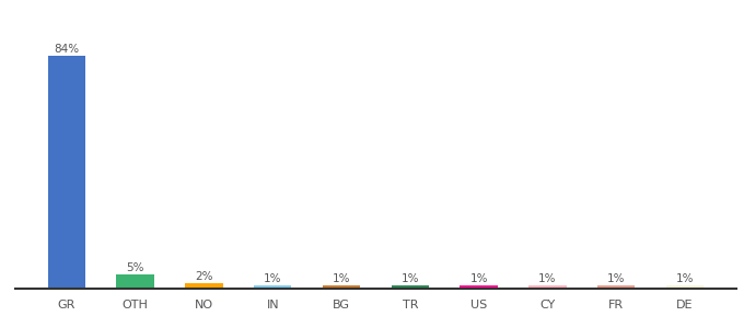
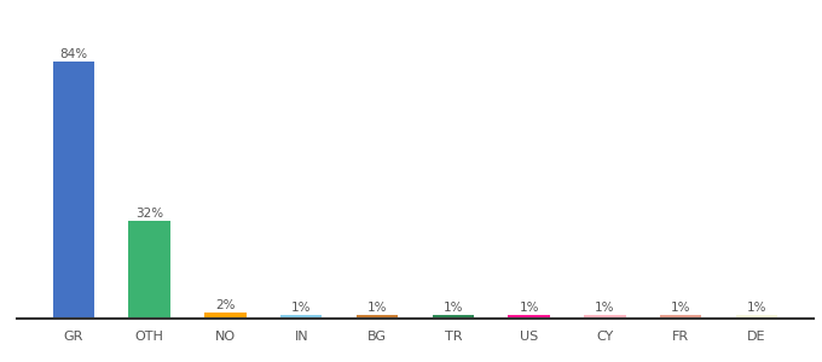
OTH: 5% -> 32%
